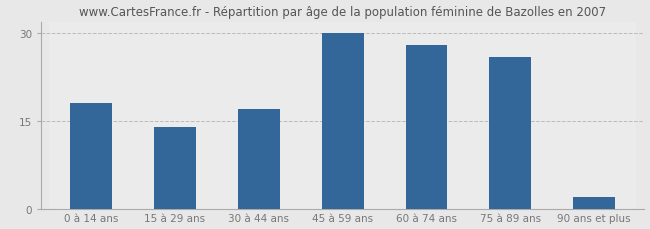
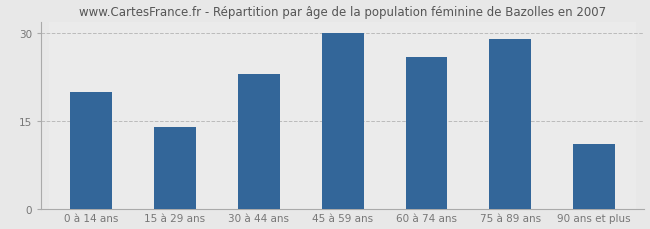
0 à 14 ans: 18 -> 20
30 à 44 ans: 17 -> 23
60 à 74 ans: 28 -> 26
75 à 89 ans: 26 -> 29
90 ans et plus: 2 -> 11
